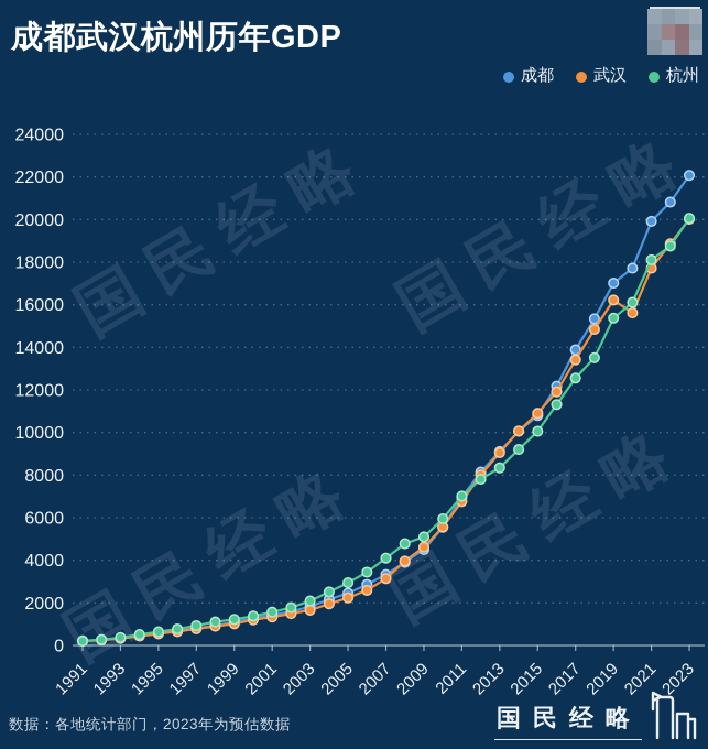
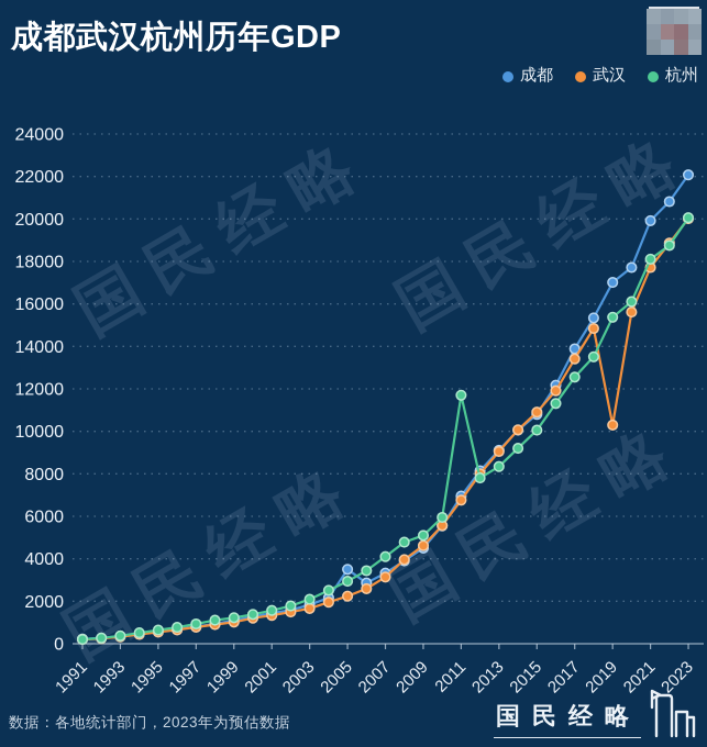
成都/2005: 2400 -> 3500
杭州/2011: 7000 -> 11700
武汉/2019: 16200 -> 10300
